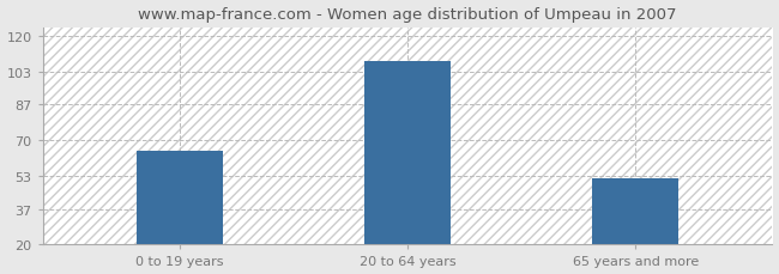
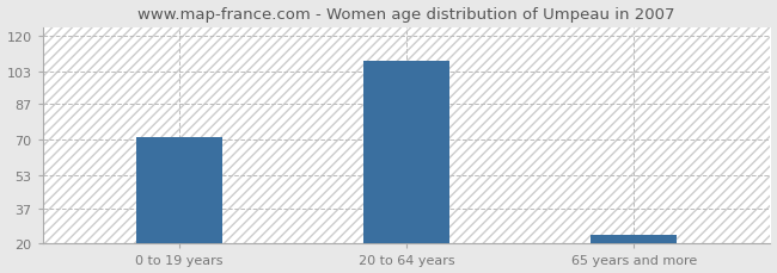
0 to 19 years: 65 -> 71
65 years and more: 52 -> 24
